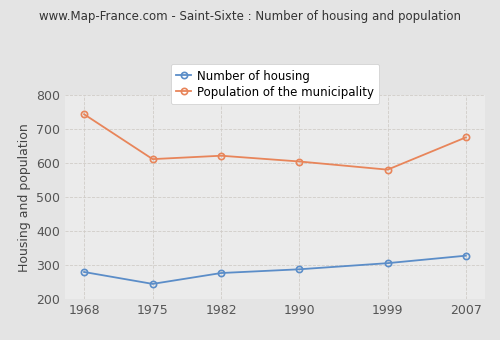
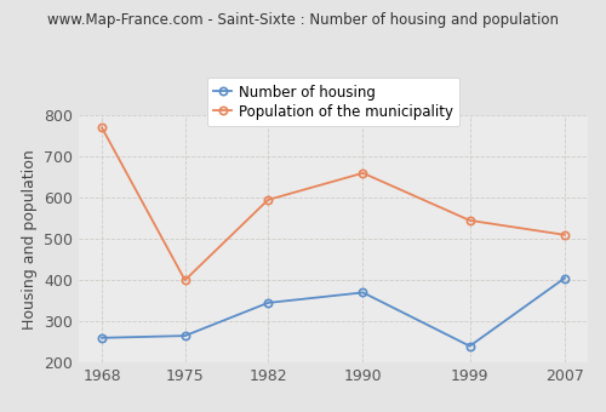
Number of housing/1968: 280 -> 260
Population of the municipality/1968: 744 -> 770
Number of housing/1975: 245 -> 265
Population of the municipality/1975: 612 -> 400
Number of housing/1982: 277 -> 345
Population of the municipality/1982: 622 -> 595
Number of housing/1990: 288 -> 370
Population of the municipality/1990: 605 -> 660
Number of housing/1999: 306 -> 240
Population of the municipality/1999: 581 -> 545
Number of housing/2007: 328 -> 405
Population of the municipality/2007: 676 -> 510
